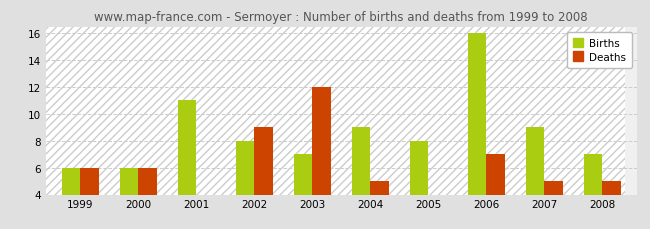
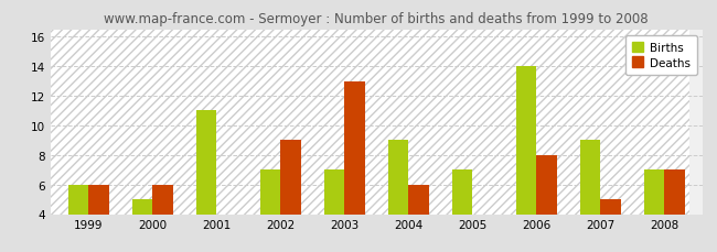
Births/2000: 6 -> 5
Births/2002: 8 -> 7
Deaths/2003: 12 -> 13
Deaths/2004: 5 -> 6
Births/2005: 8 -> 7
Births/2006: 16 -> 14
Deaths/2006: 7 -> 8
Deaths/2008: 5 -> 7
